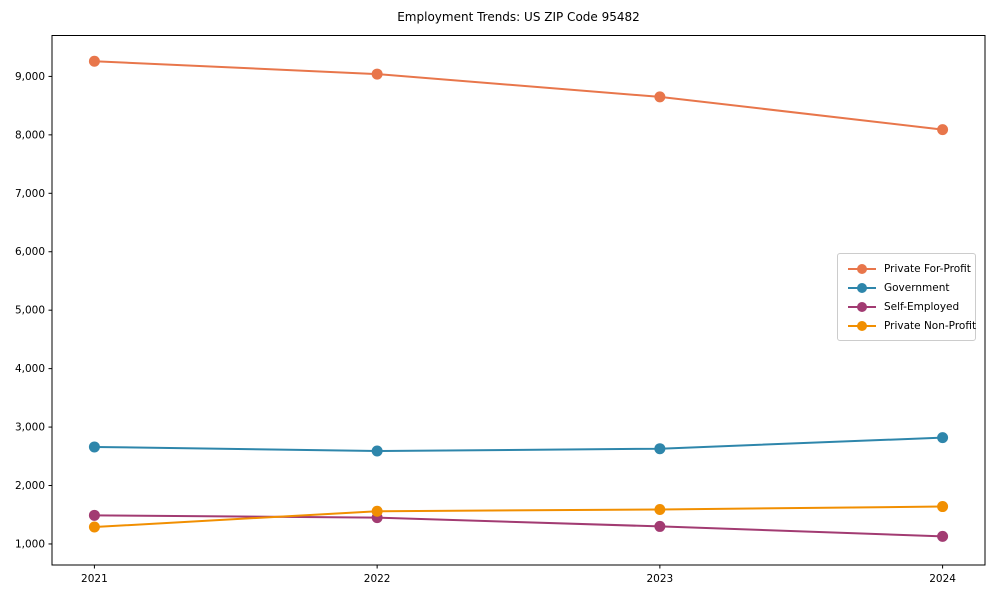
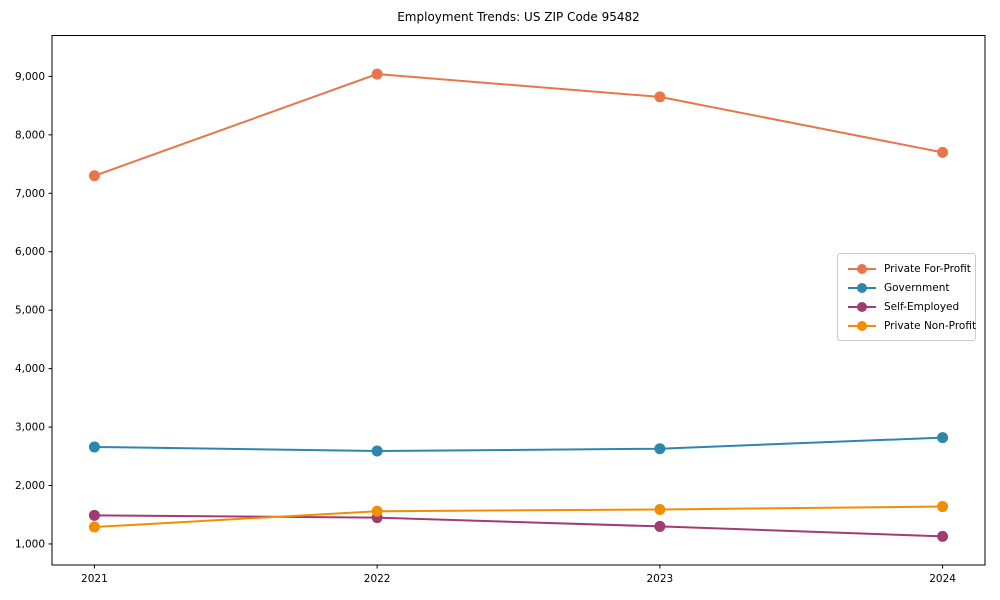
Private For-Profit/2021: 9300 -> 7300
Private For-Profit/2024: 8100 -> 7700
